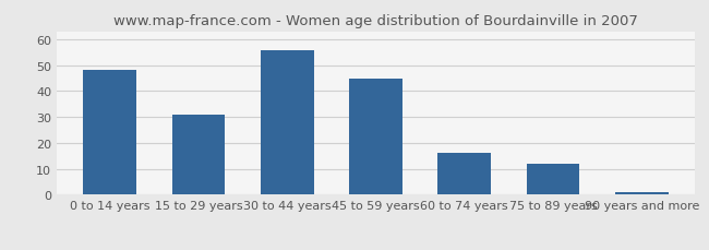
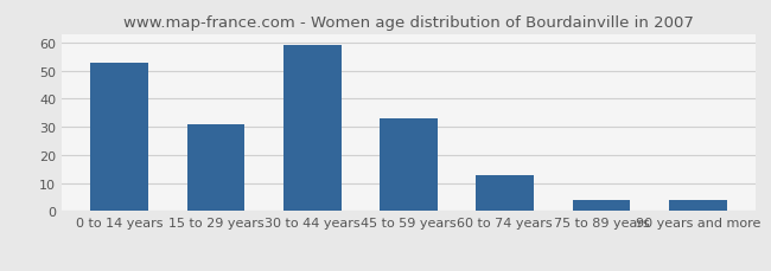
0 to 14 years: 48 -> 53
30 to 44 years: 56 -> 59
45 to 59 years: 45 -> 33
60 to 74 years: 16 -> 13
75 to 89 years: 12 -> 4
90 years and more: 1 -> 4
